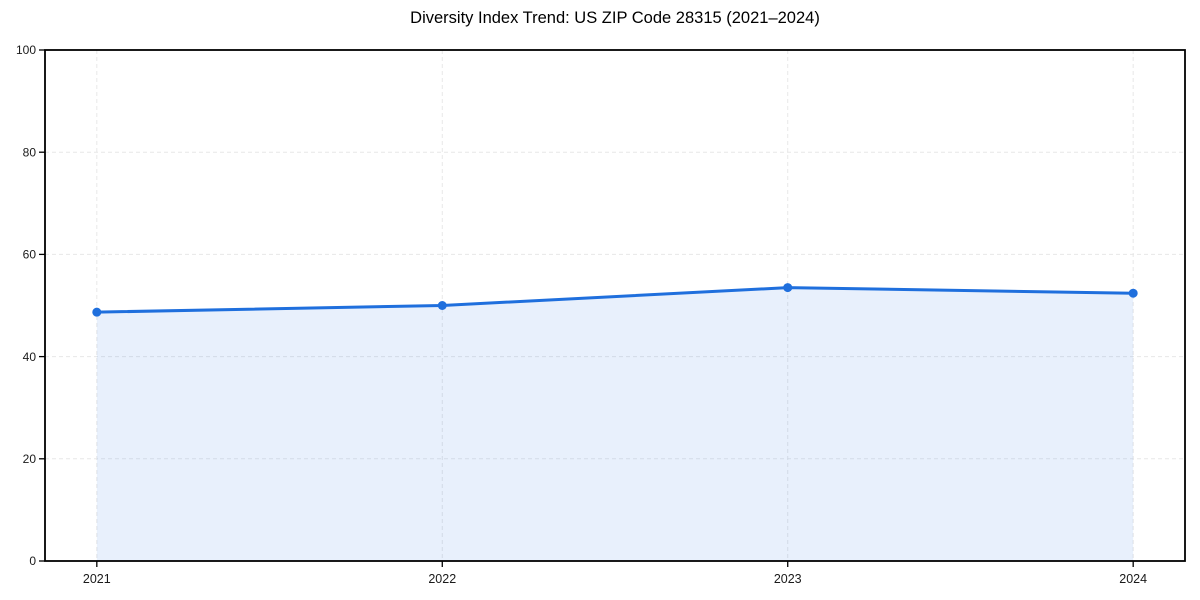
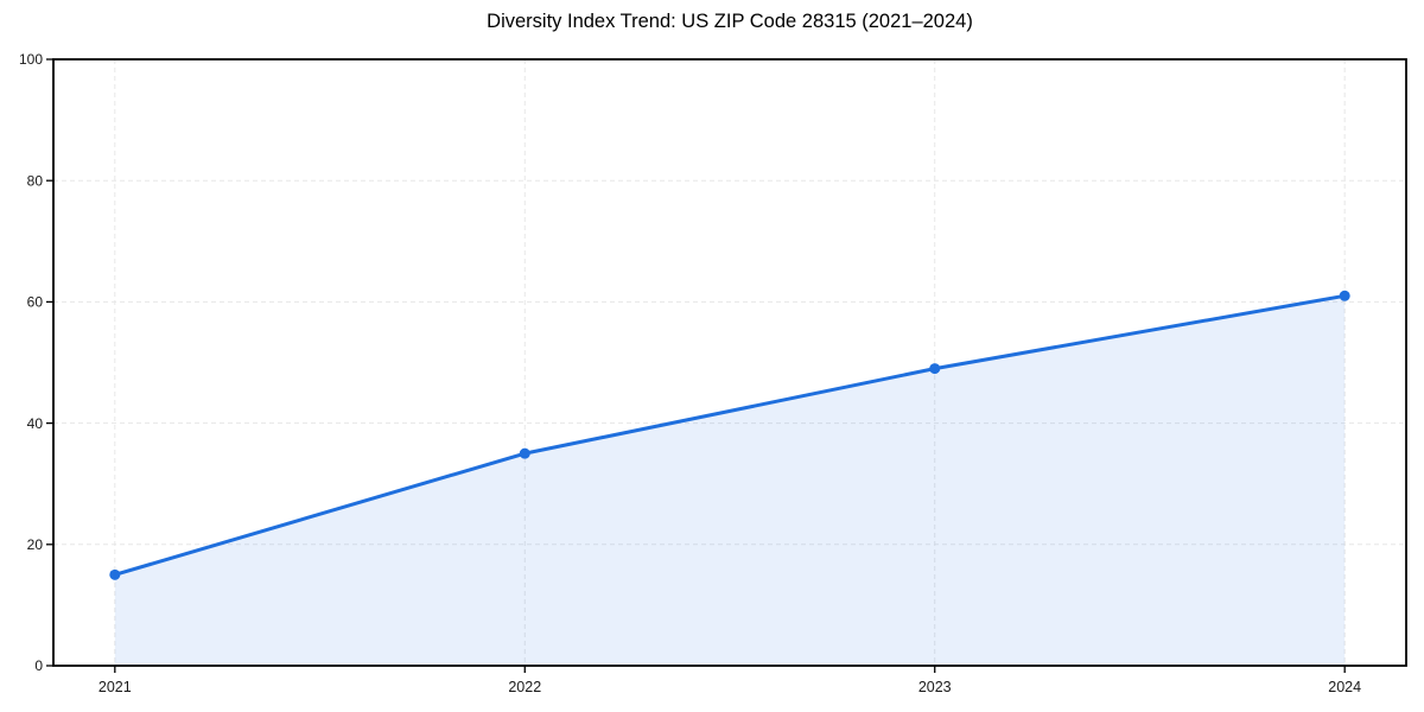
2021: 49 -> 15
2022: 50 -> 35
2023: 54 -> 49
2024: 52 -> 61
